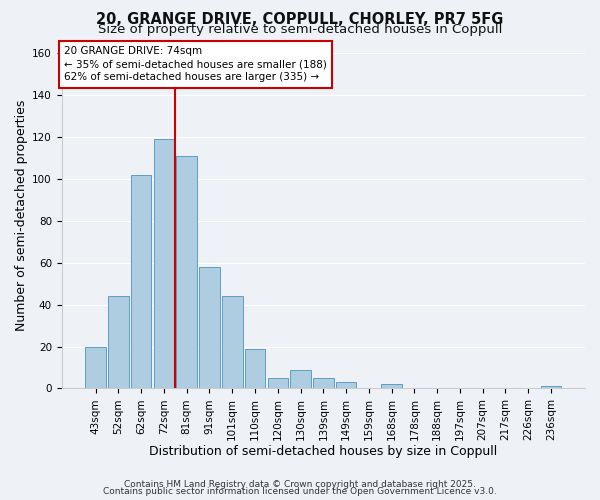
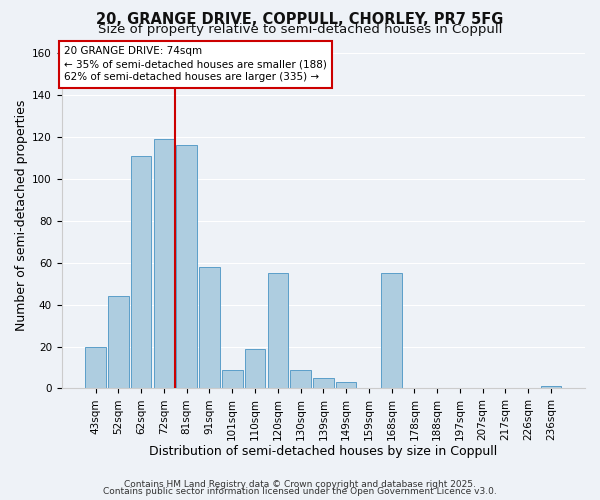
62sqm: 102 -> 111
81sqm: 111 -> 116
101sqm: 44 -> 9
120sqm: 5 -> 55
168sqm: 2 -> 55
